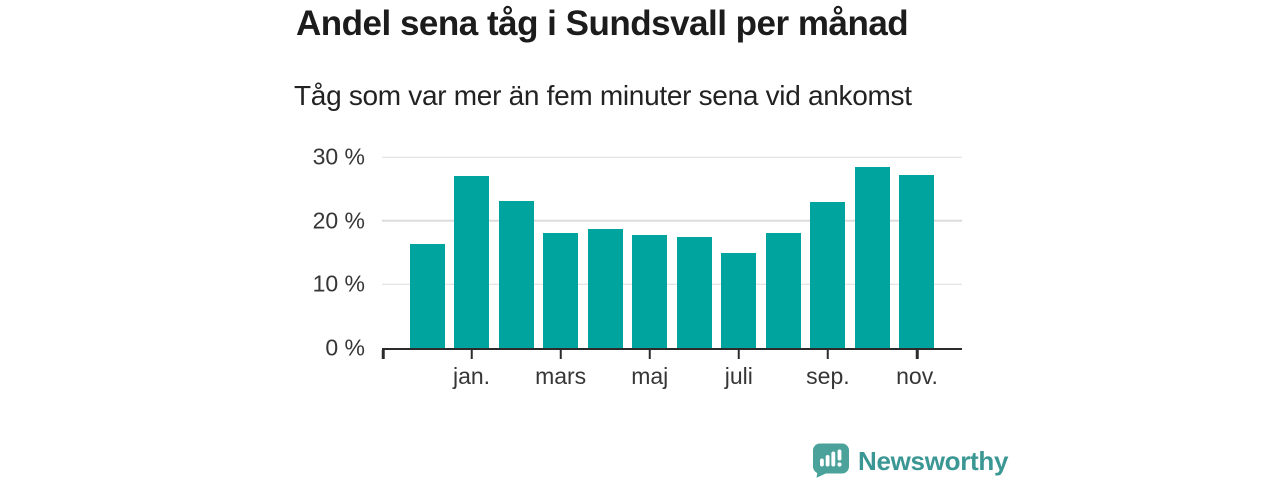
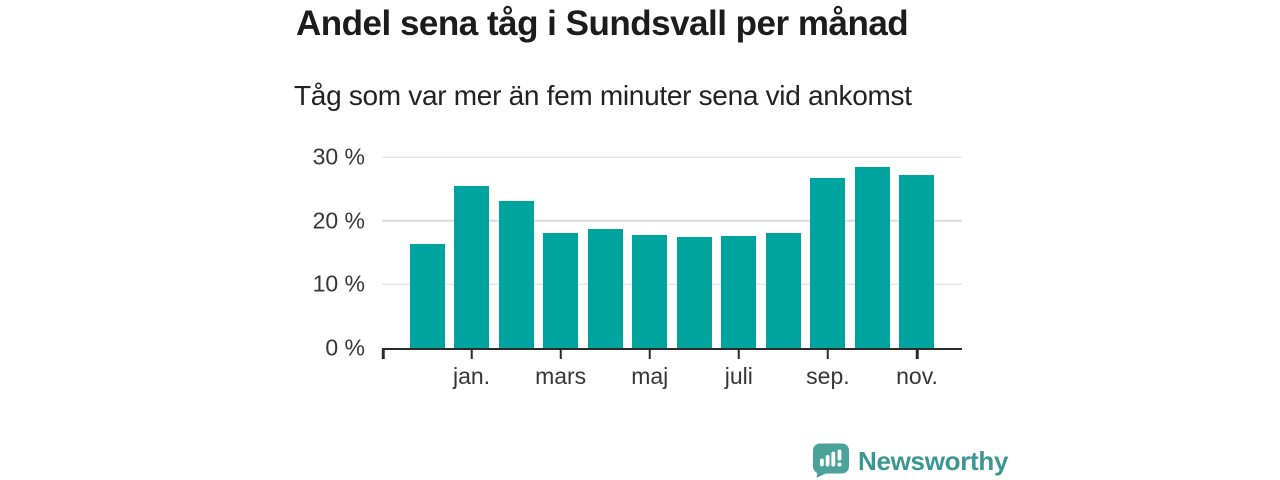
jan.: 27% -> 25%
juli: 15% -> 18%
sep.: 23% -> 27%
